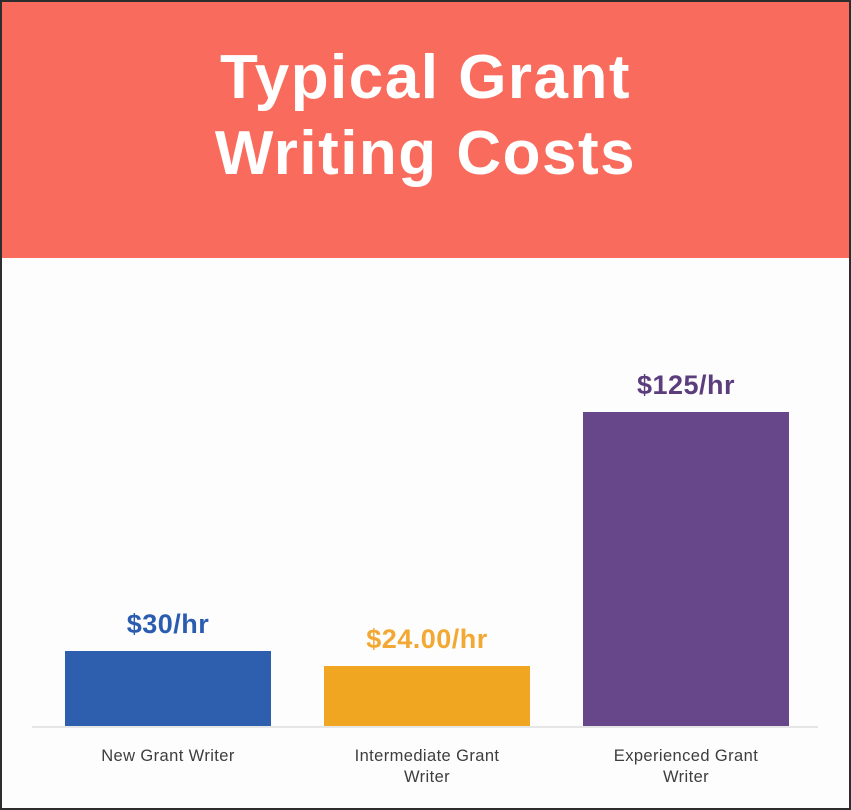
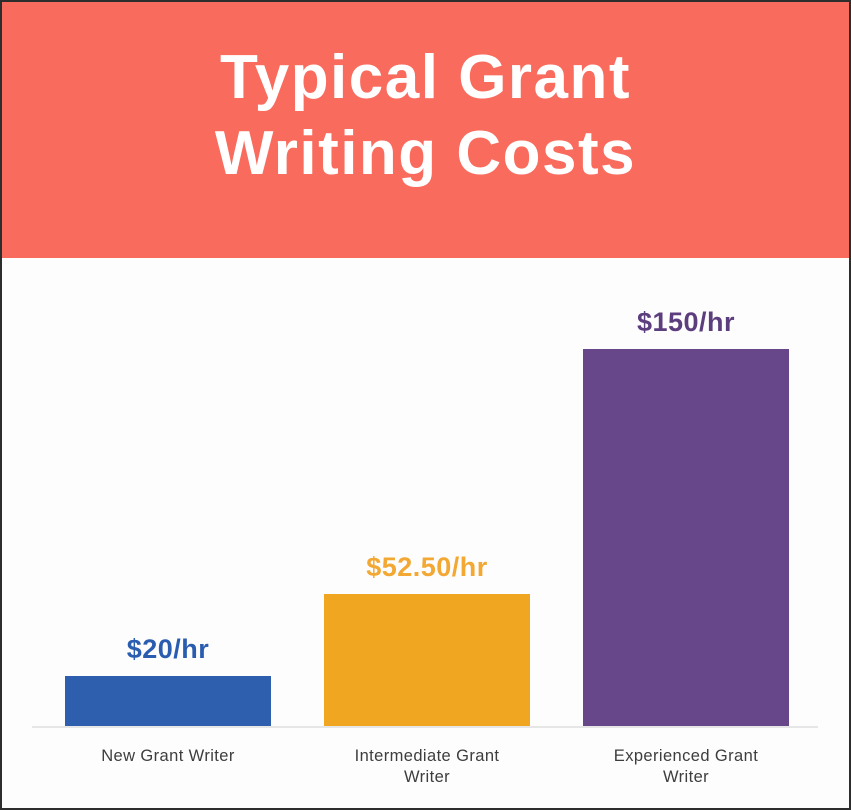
New Grant Writer: 30 -> 20
Intermediate Grant Writer: 24.00 -> 52.50
Experienced Grant Writer: 125 -> 150
